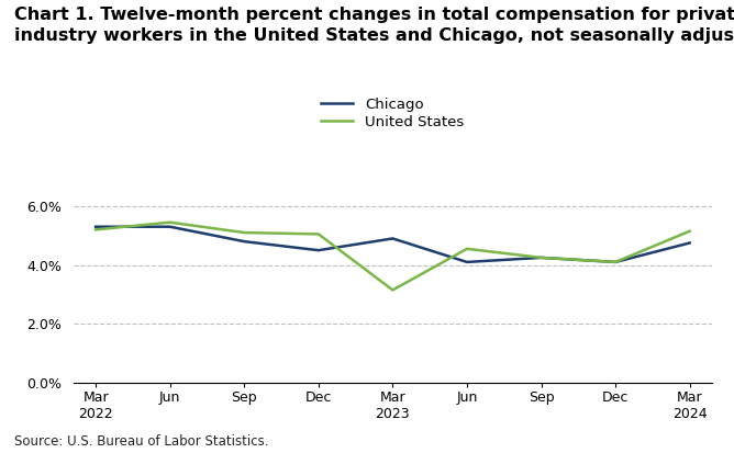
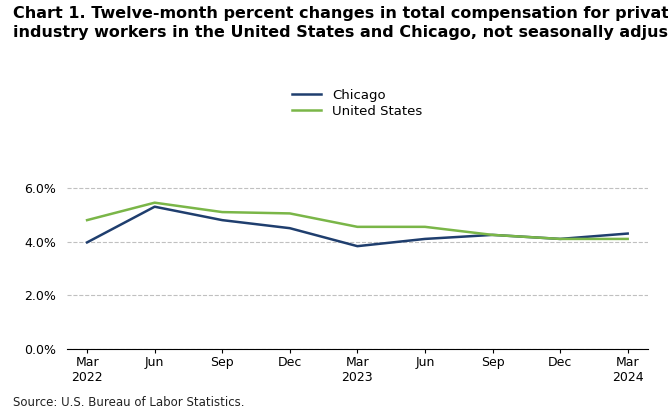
Chicago/Mar 2022: 5.30% -> 3.97%
United States/Mar 2022: 5.20% -> 4.80%
Chicago/Mar 2023: 4.90% -> 3.83%
United States/Mar 2023: 3.15% -> 4.55%
Chicago/Mar 2024: 4.75% -> 4.30%
United States/Mar 2024: 5.15% -> 4.10%
